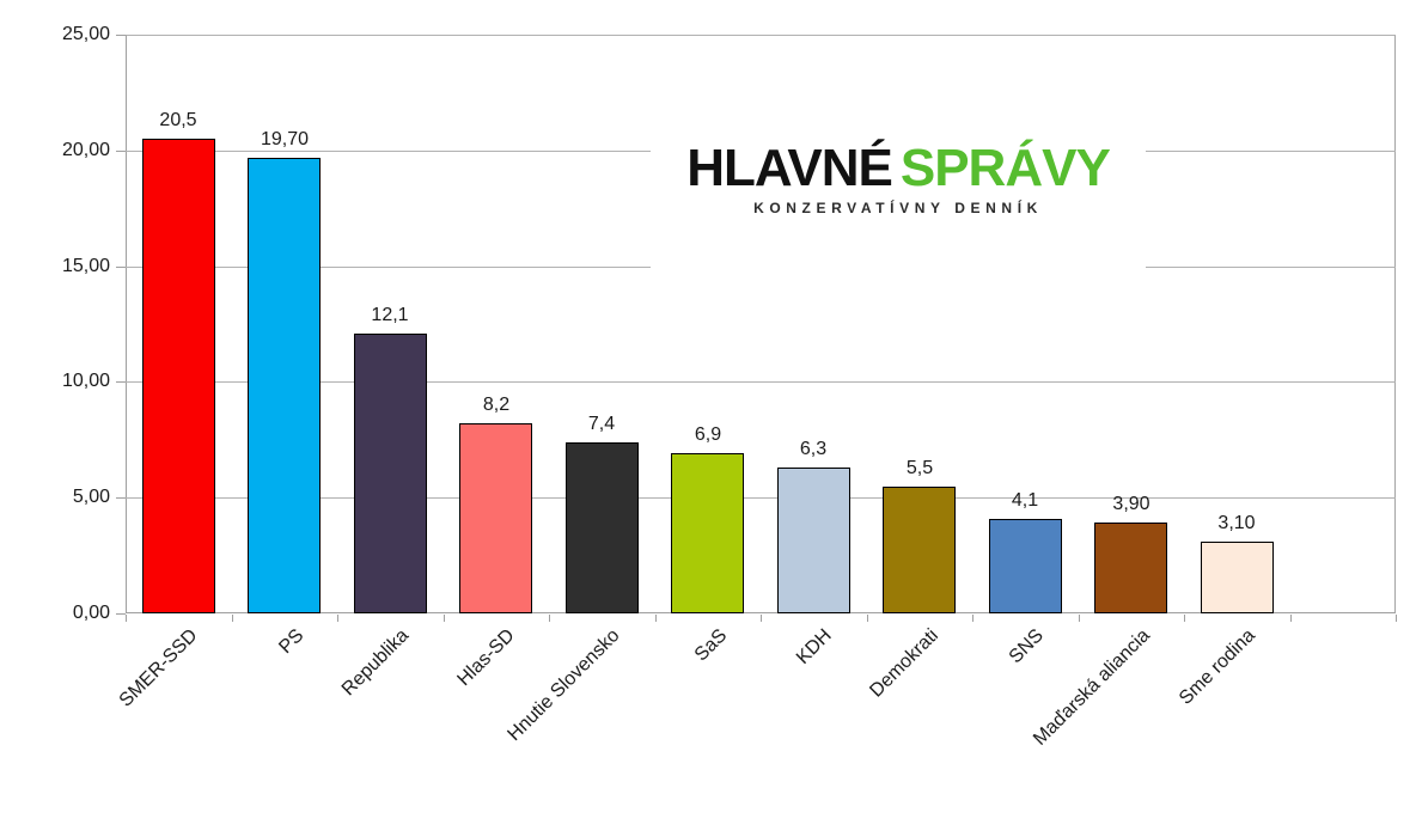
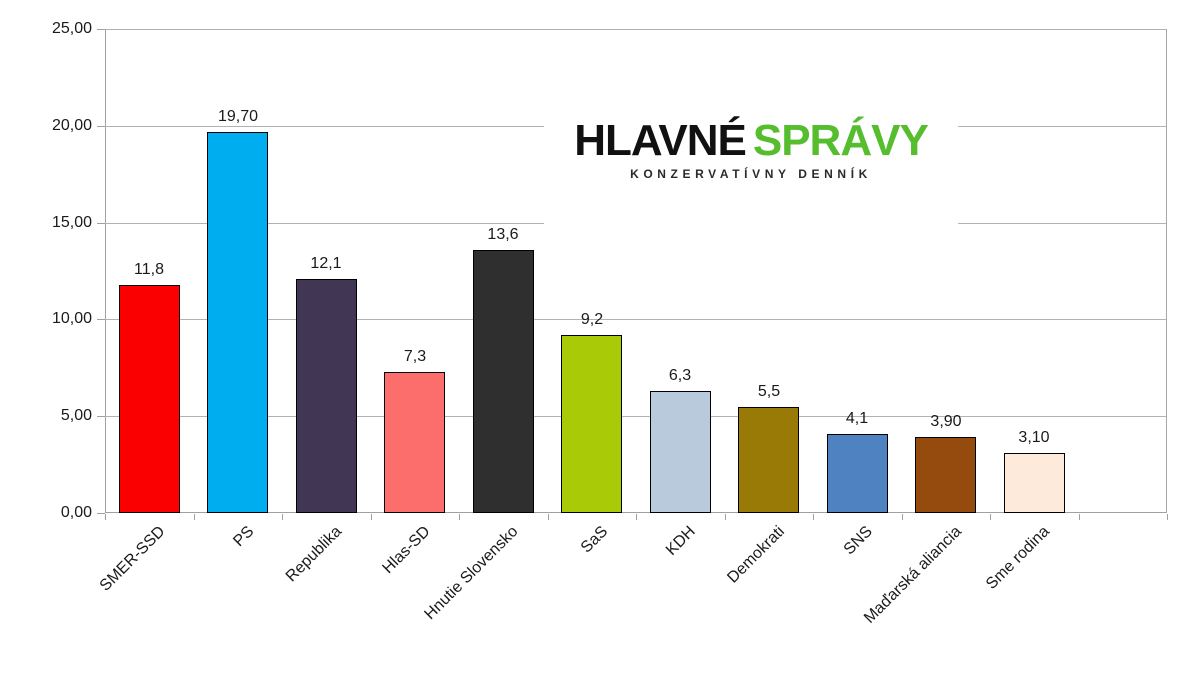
SMER-SSD: 20,5 -> 11,8
Hlas-SD: 8,2 -> 7,3
Hnutie Slovensko: 7,4 -> 13,6
SaS: 6,9 -> 9,2
